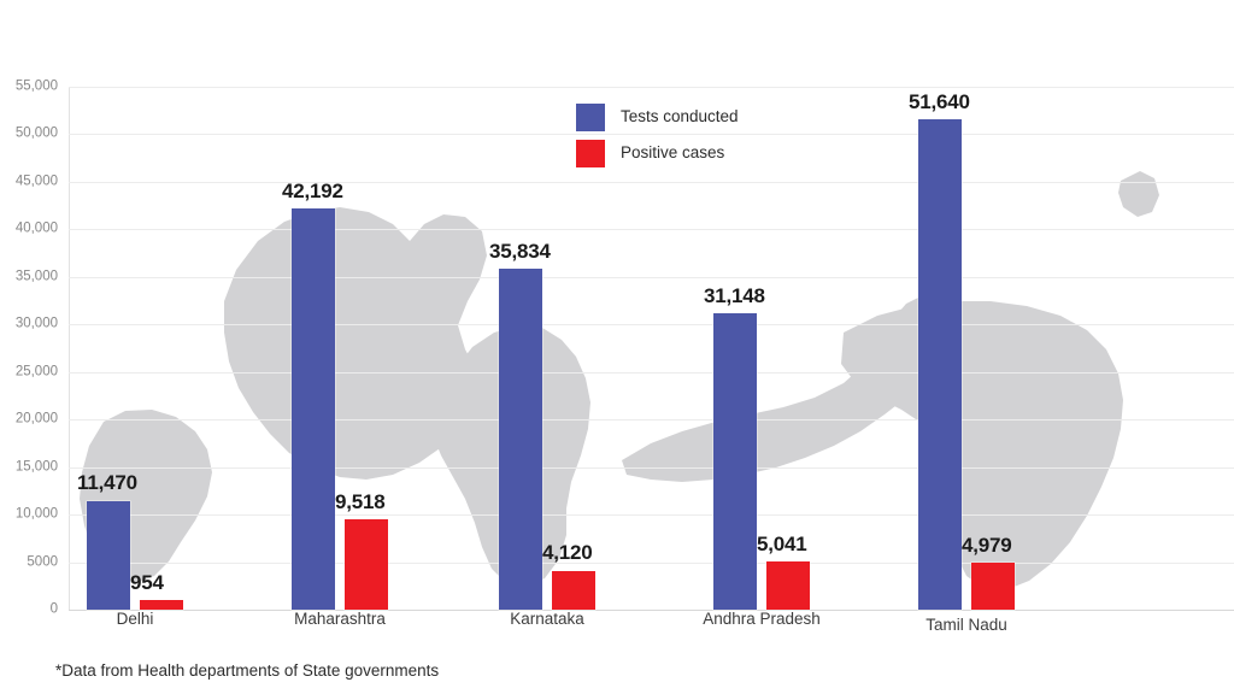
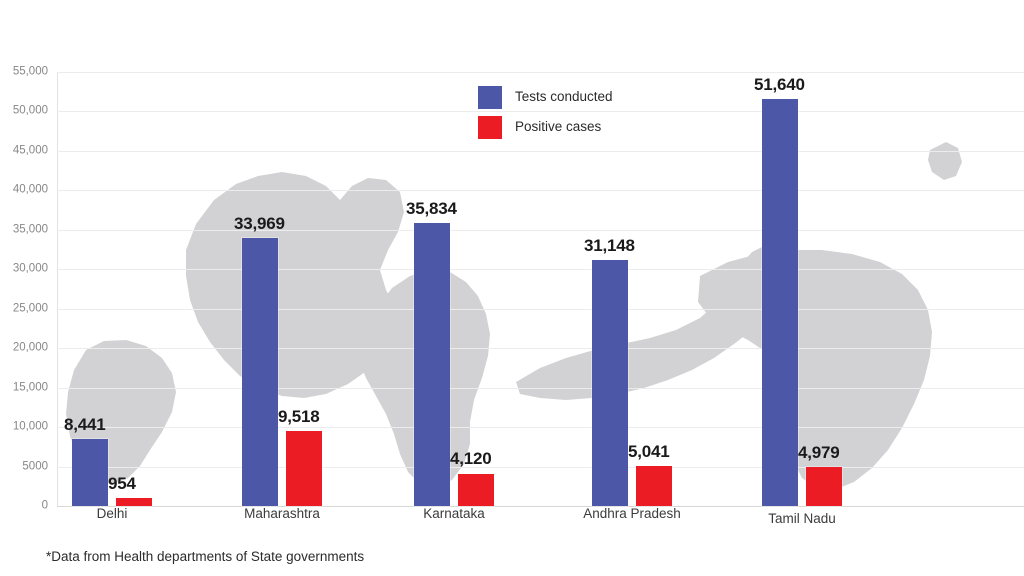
Tests conducted/Delhi: 11,470 -> 8,441
Tests conducted/Maharashtra: 42,192 -> 33,969
